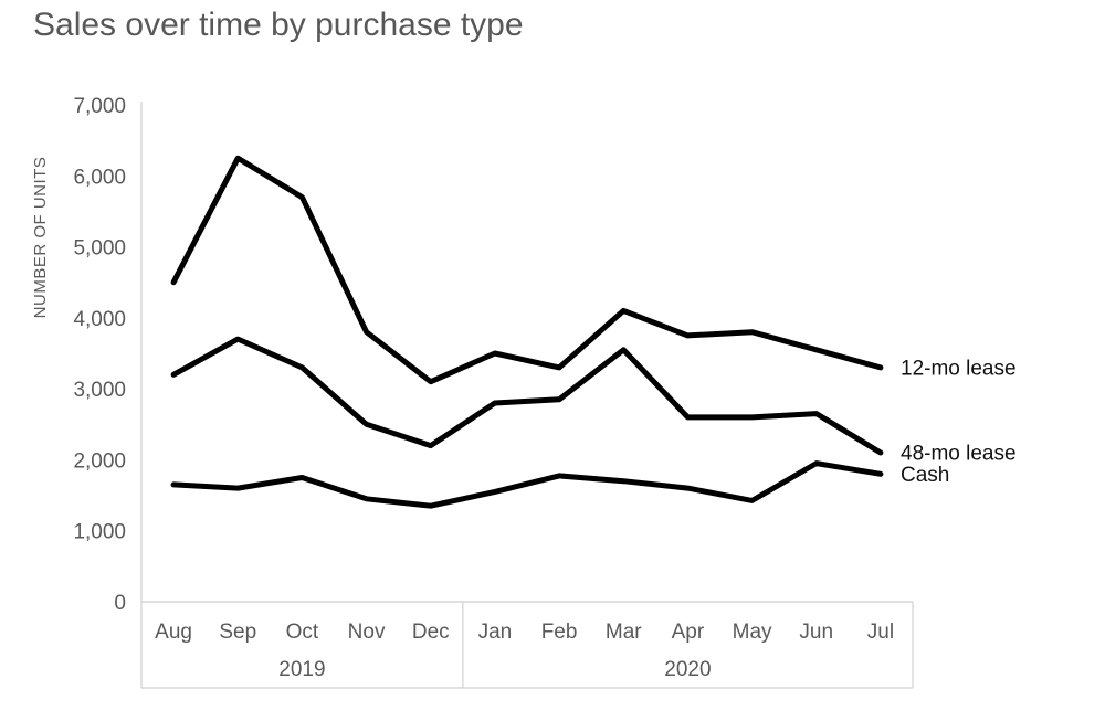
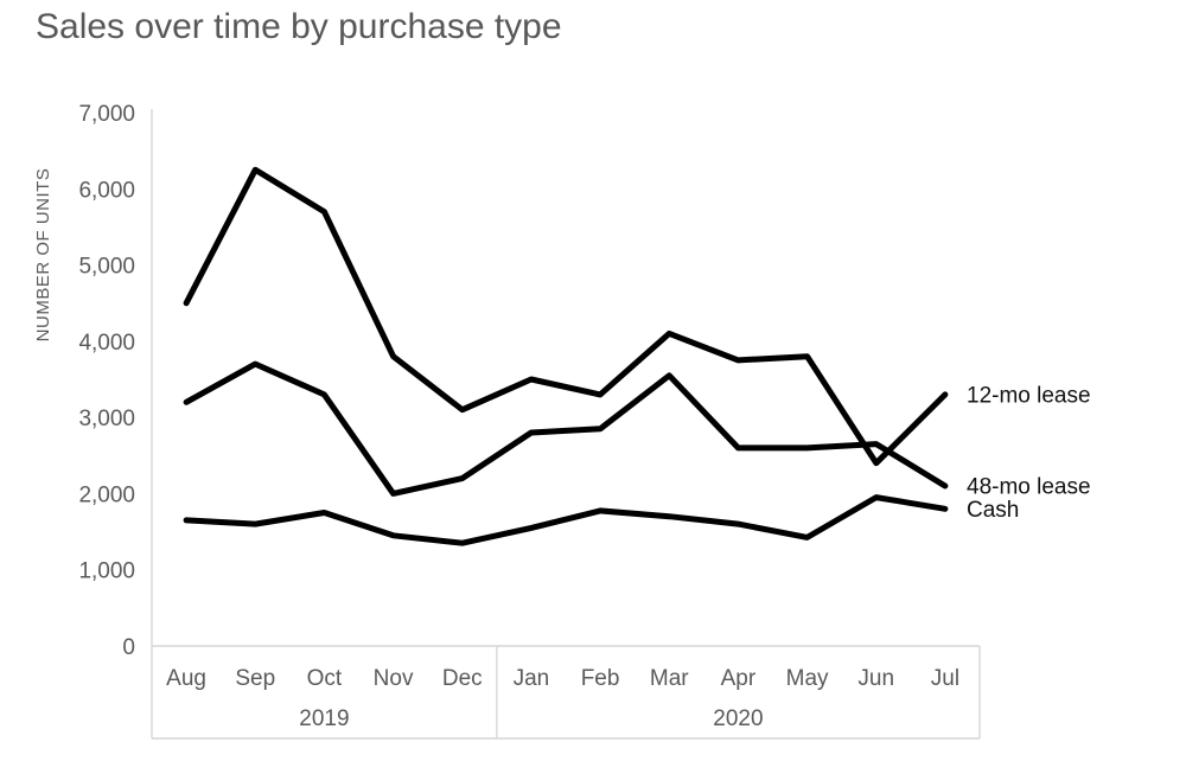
48-mo lease/Nov: 2500 -> 2000
12-mo lease/Jun: 3600 -> 2400
